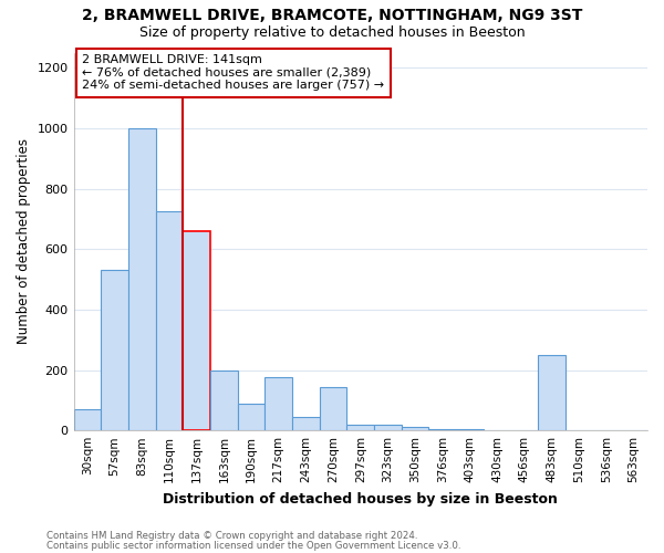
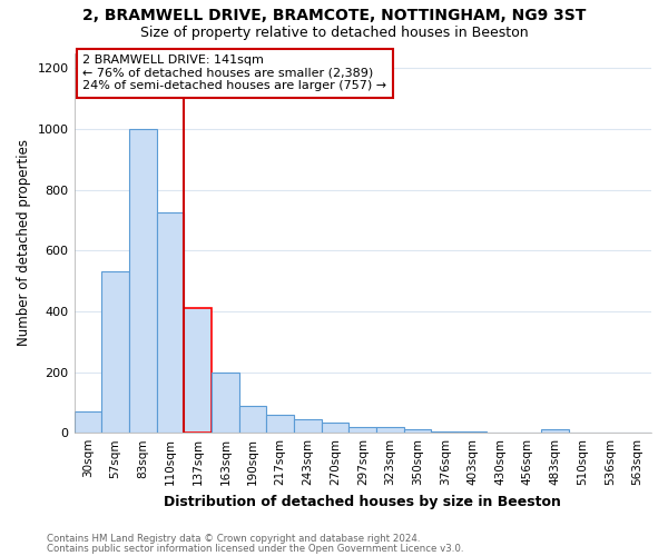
137sqm: 660 -> 410
217sqm: 175 -> 60
270sqm: 145 -> 35
483sqm: 250 -> 10
